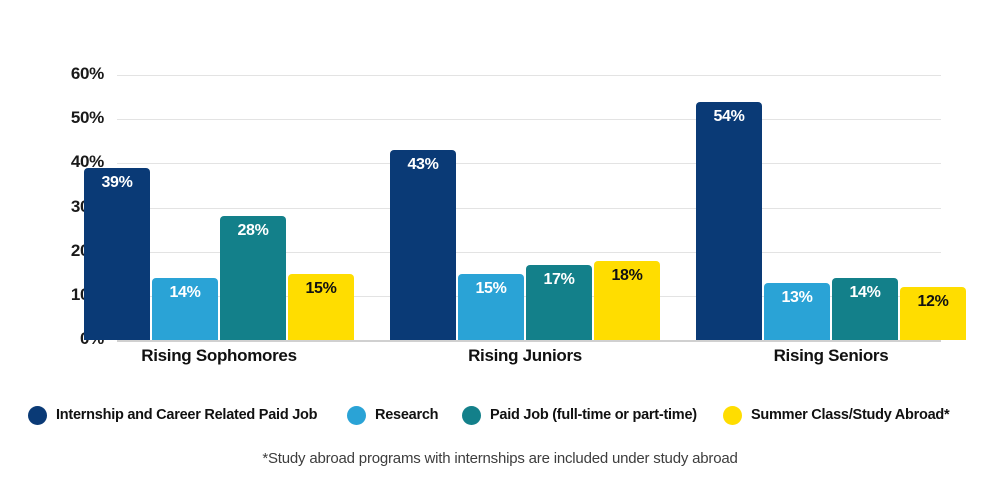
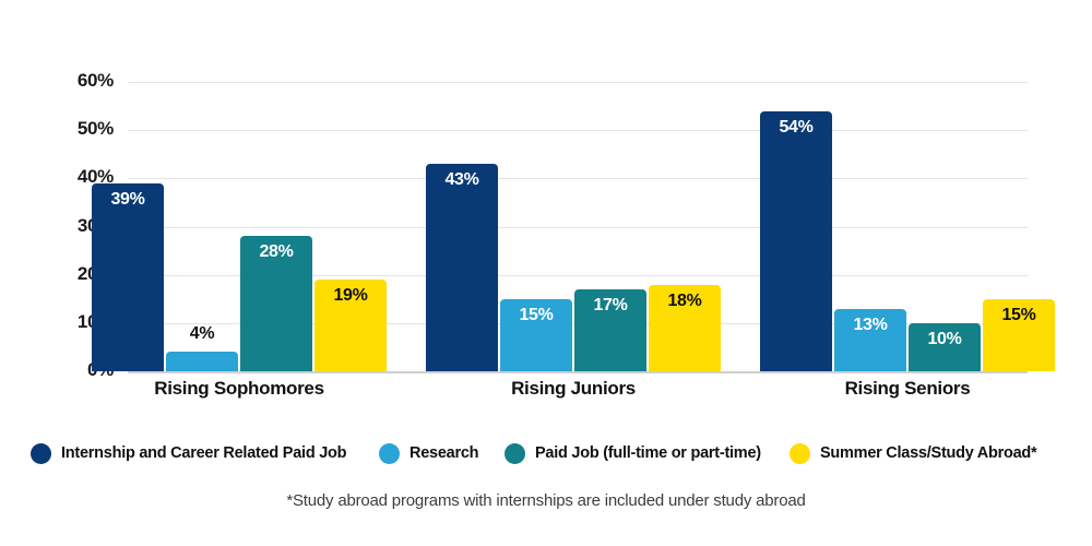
Research/Rising Sophomores: 14% -> 4%
Summer Class/Study Abroad*/Rising Sophomores: 15% -> 19%
Paid Job (full-time or part-time)/Rising Seniors: 14% -> 10%
Summer Class/Study Abroad*/Rising Seniors: 12% -> 15%
